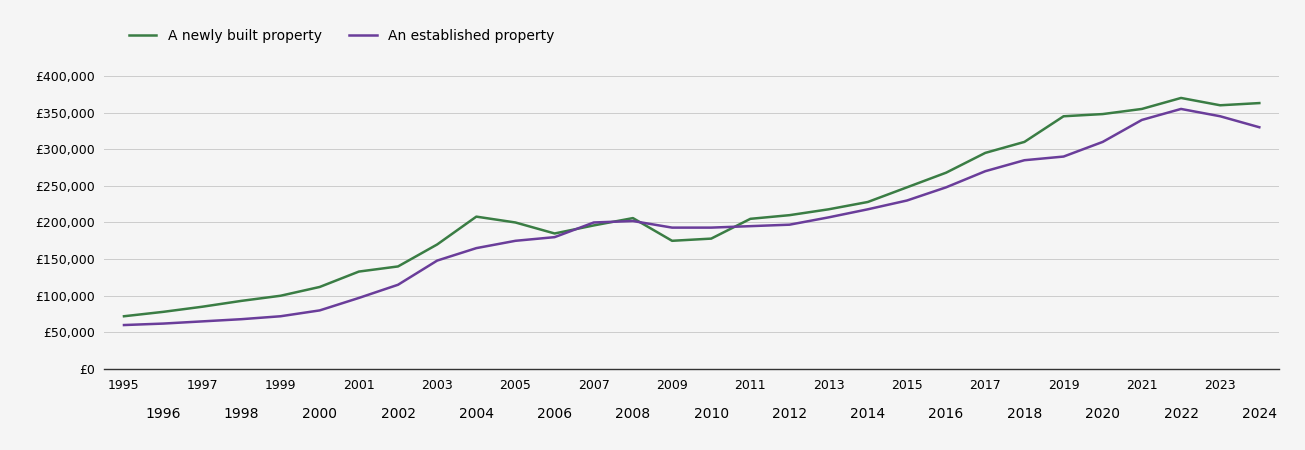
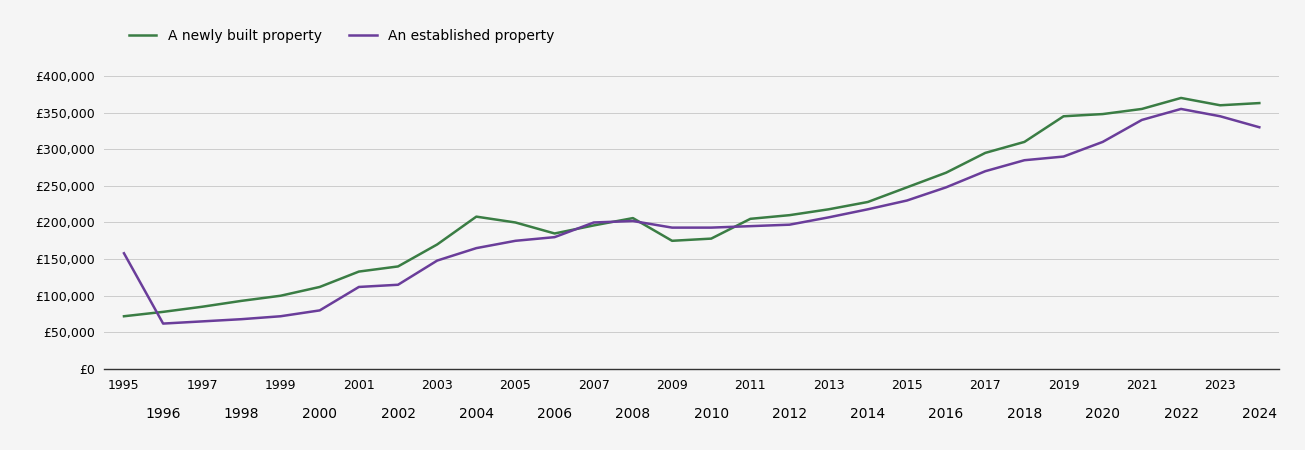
An established property/1995: £60,000 -> £158,000
An established property/2001: £97,000 -> £112,000
